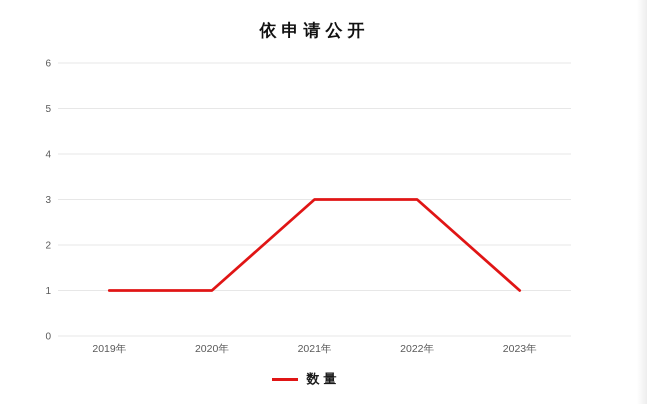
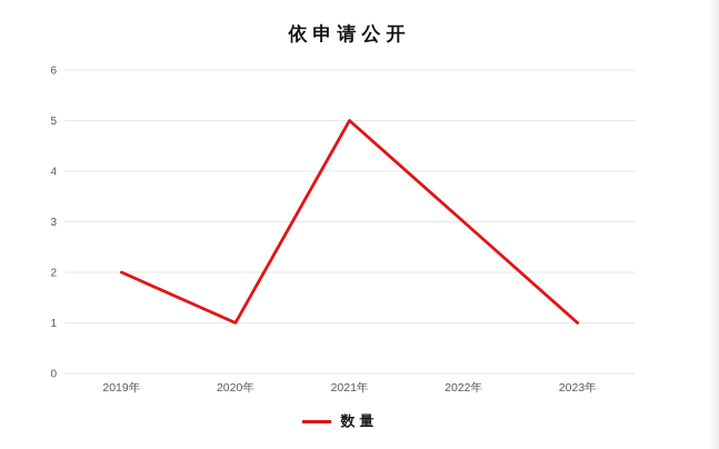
2019年: 1 -> 2
2021年: 3 -> 5
